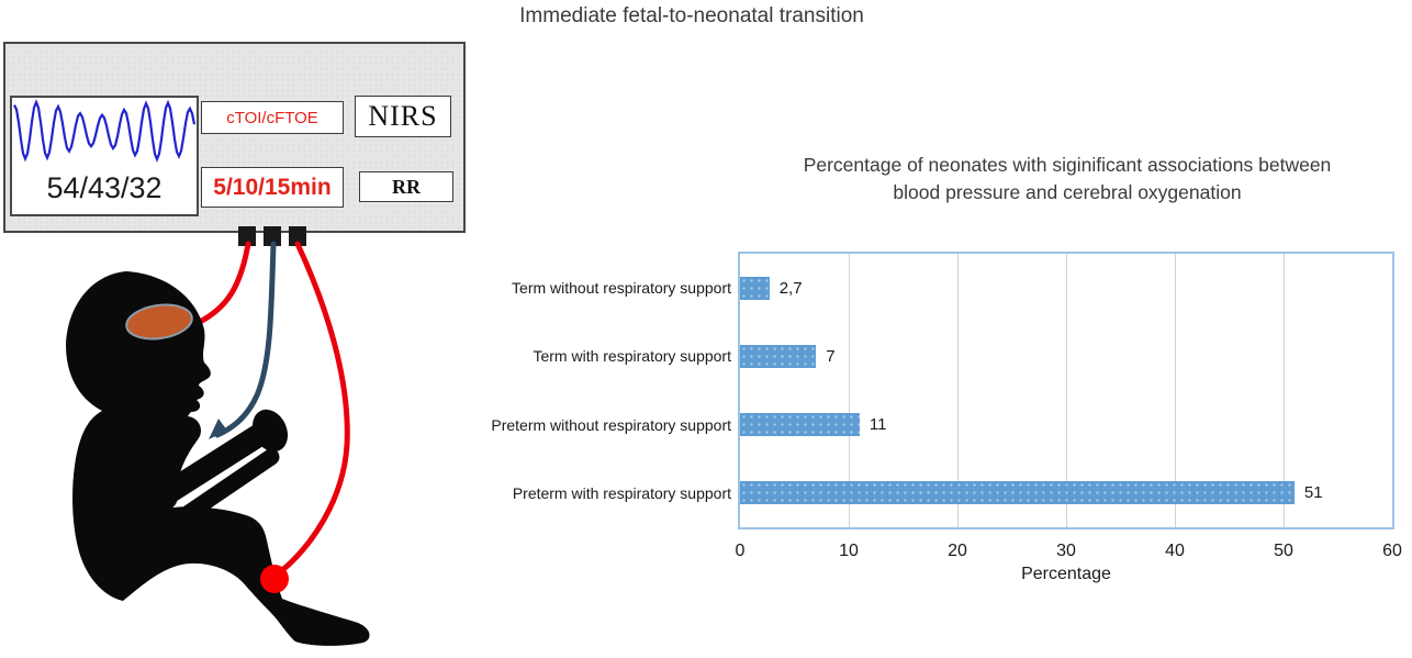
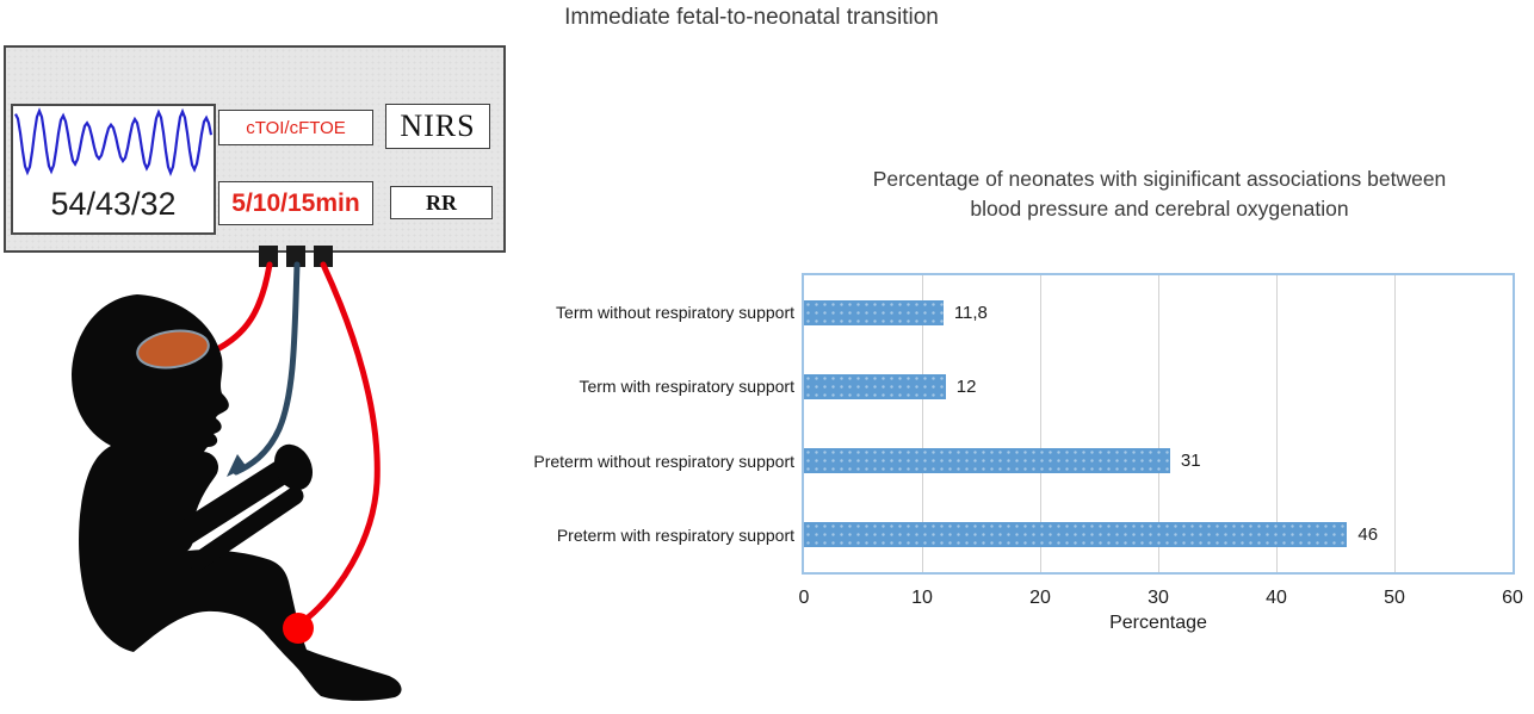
Term without respiratory support: 2,7 -> 11,8
Term with respiratory support: 7 -> 12
Preterm without respiratory support: 11 -> 31
Preterm with respiratory support: 51 -> 46
